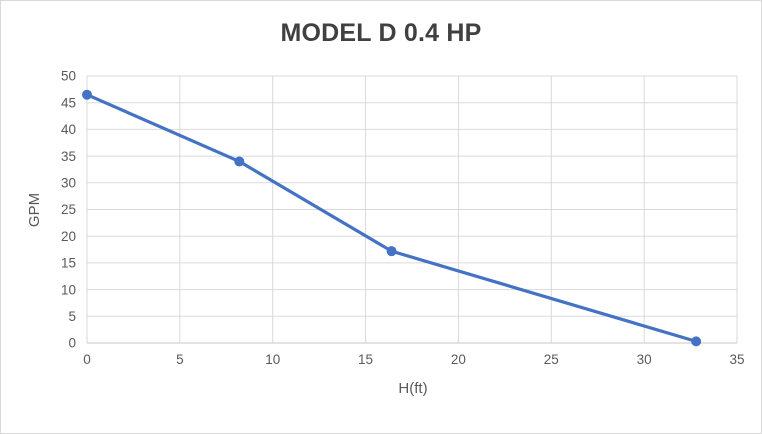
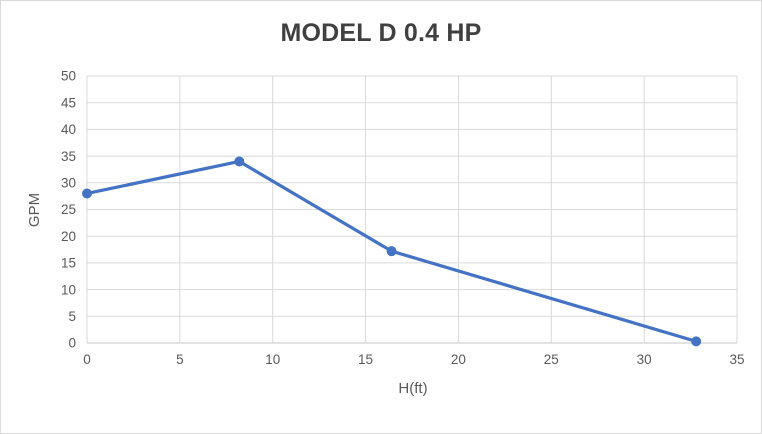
0: 46 -> 28
